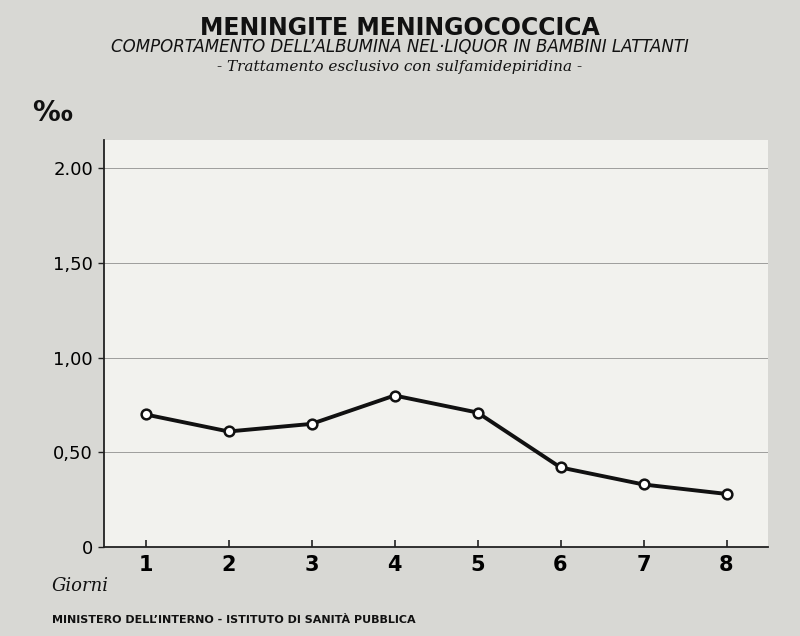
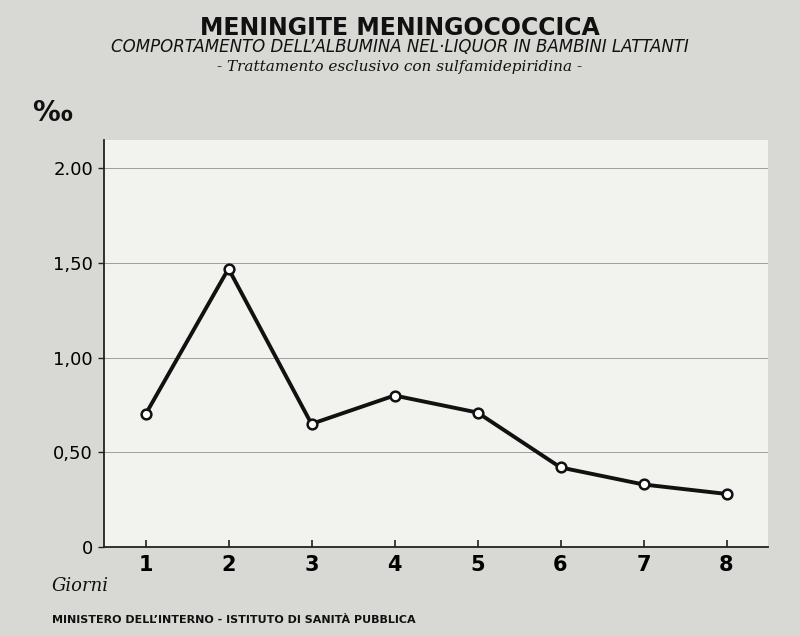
2: 0,61 -> 1,47
